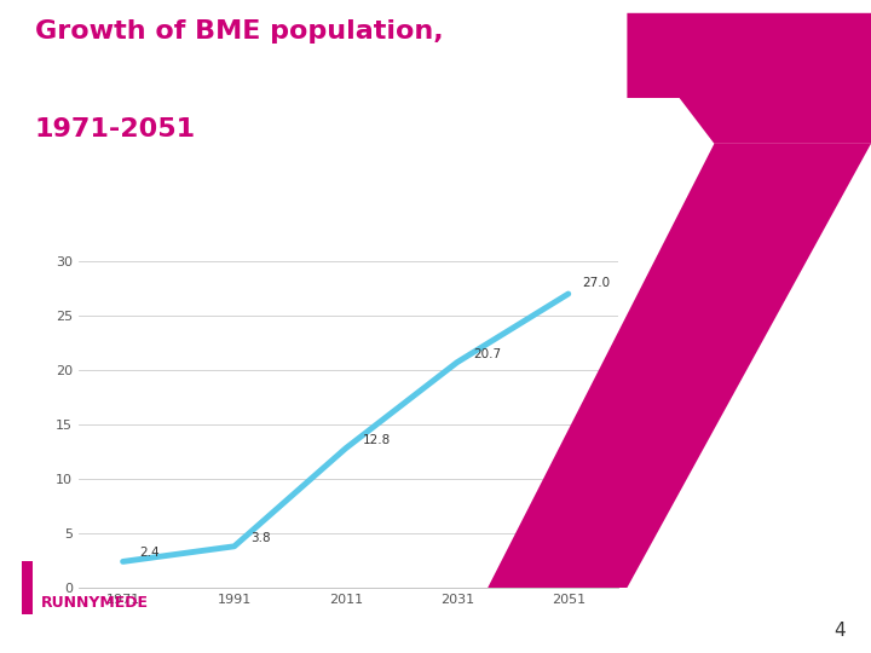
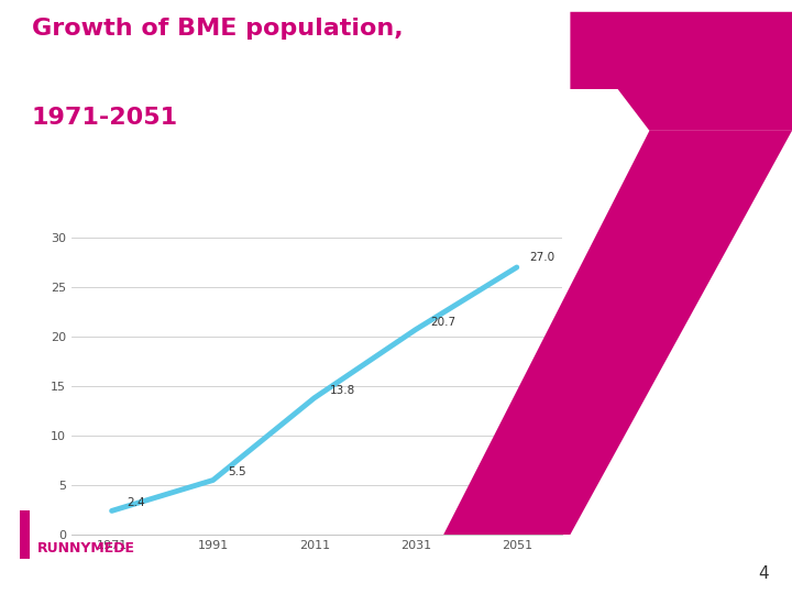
1991: 3.8 -> 5.5
2011: 12.8 -> 13.8
